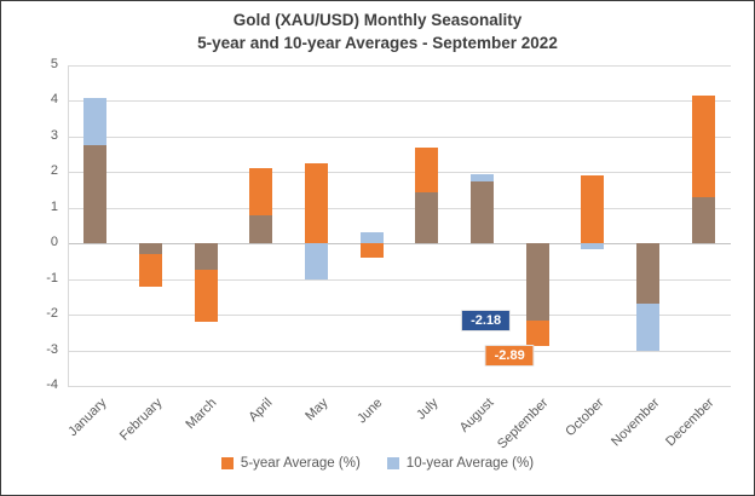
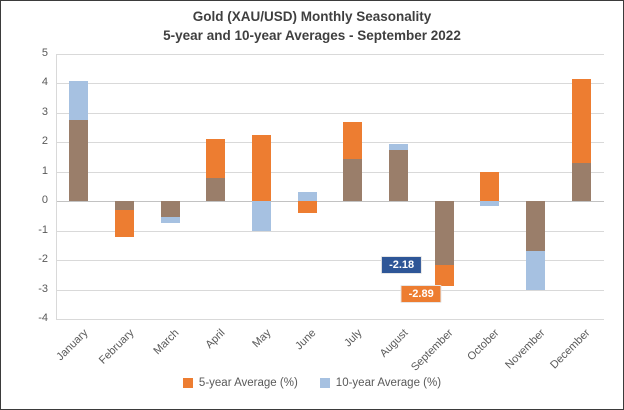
5-year Average (%)/March: -2.2 -> -0.6
5-year Average (%)/October: 1.9 -> 1.0
